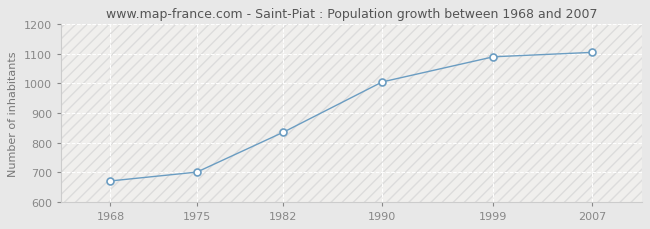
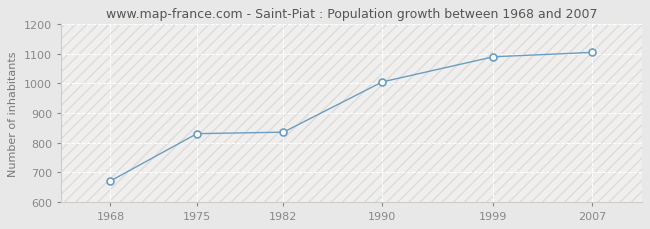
1975: 700 -> 830
